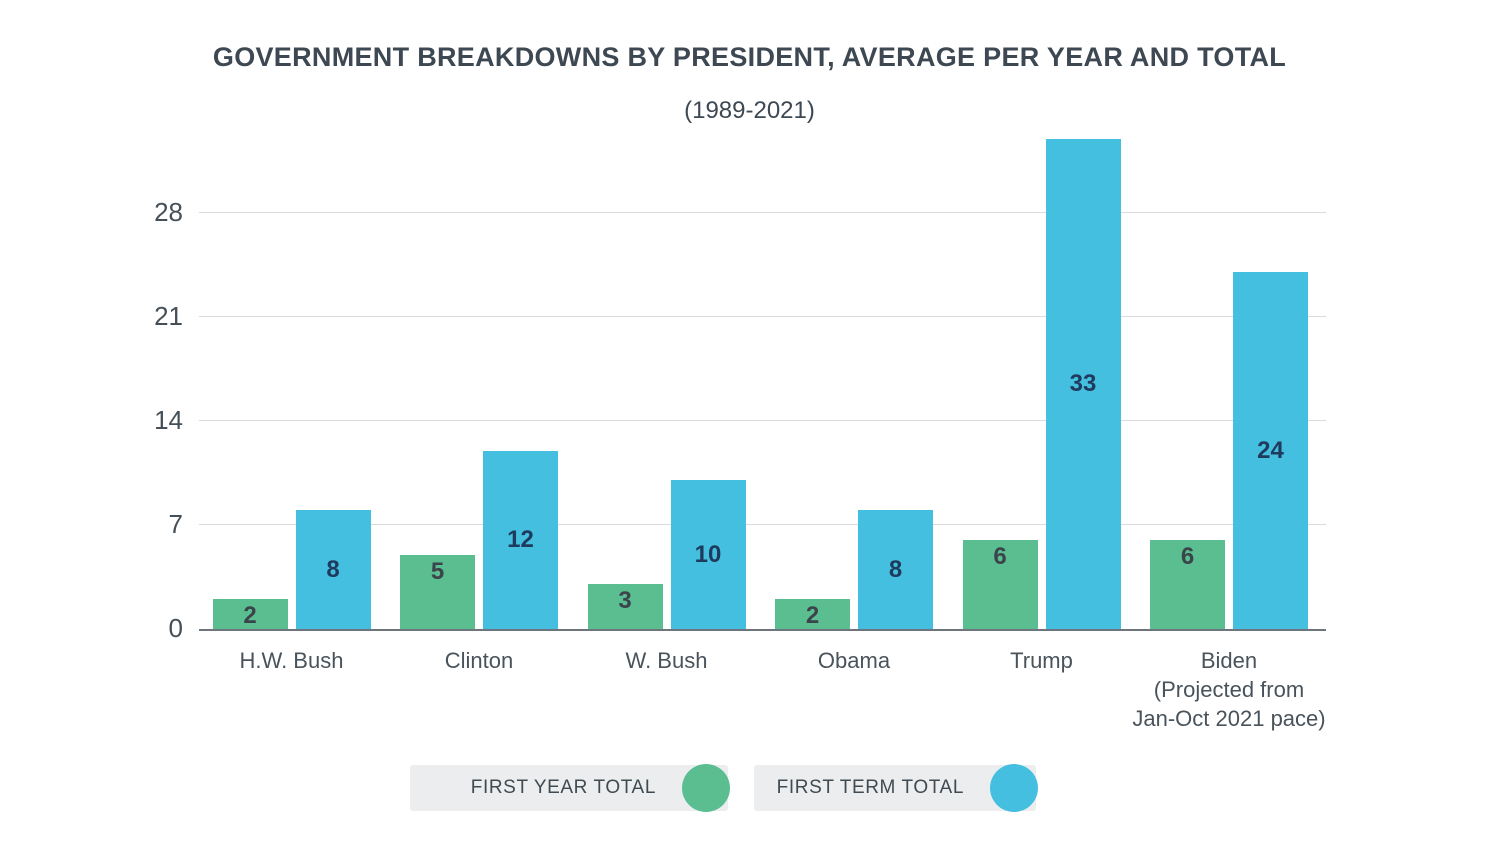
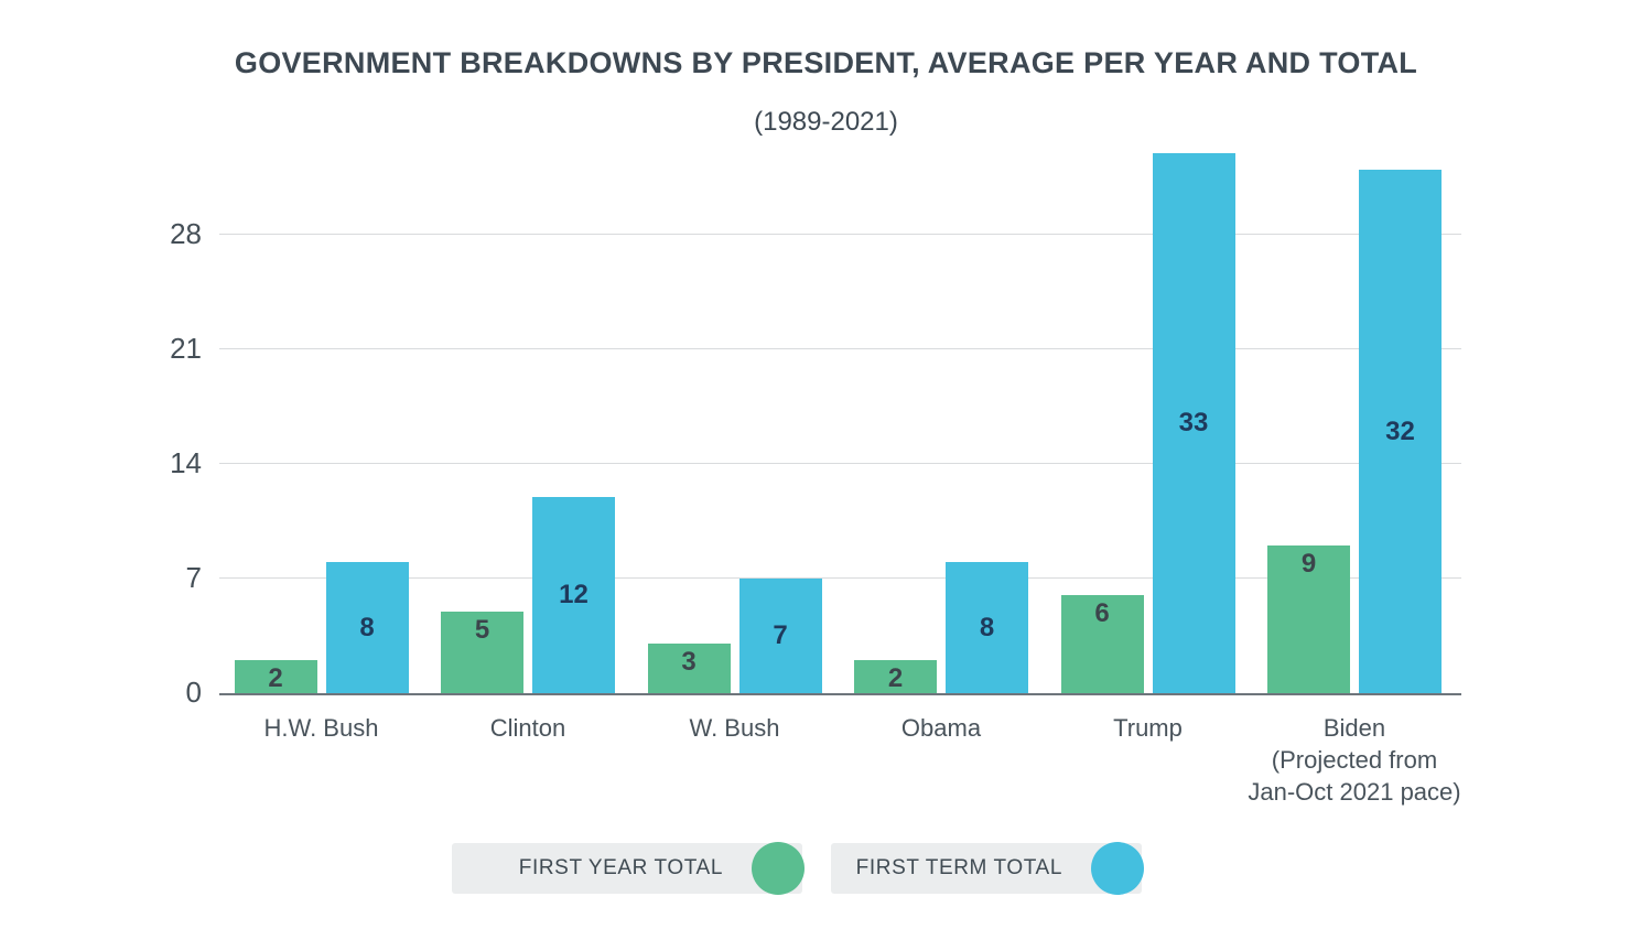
FIRST TERM TOTAL/W. Bush: 10 -> 7
FIRST YEAR TOTAL/Biden (Projected from Jan-Oct 2021 pace): 6 -> 9
FIRST TERM TOTAL/Biden (Projected from Jan-Oct 2021 pace): 24 -> 32
